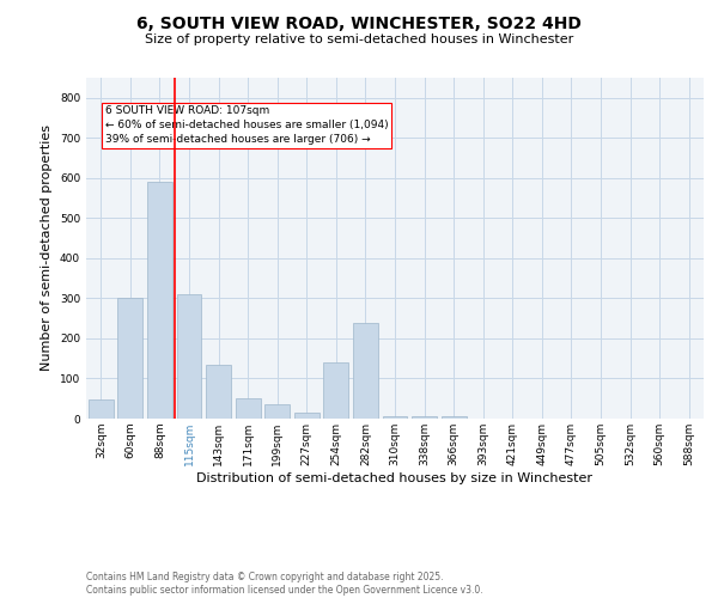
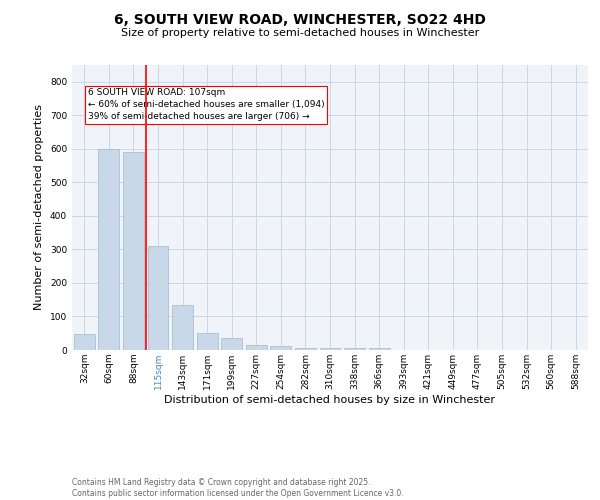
60sqm: 300 -> 600
254sqm: 140 -> 12
282sqm: 240 -> 7
